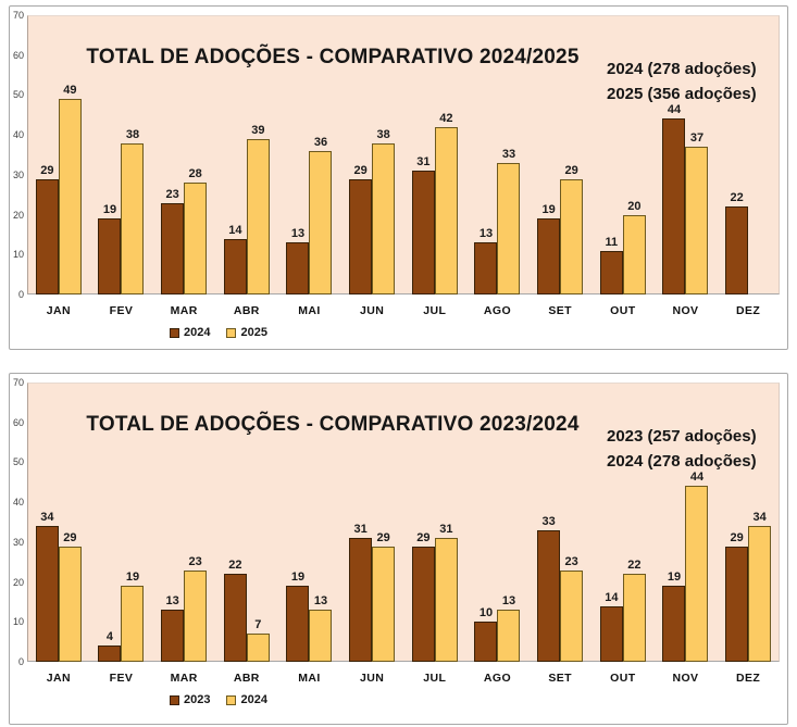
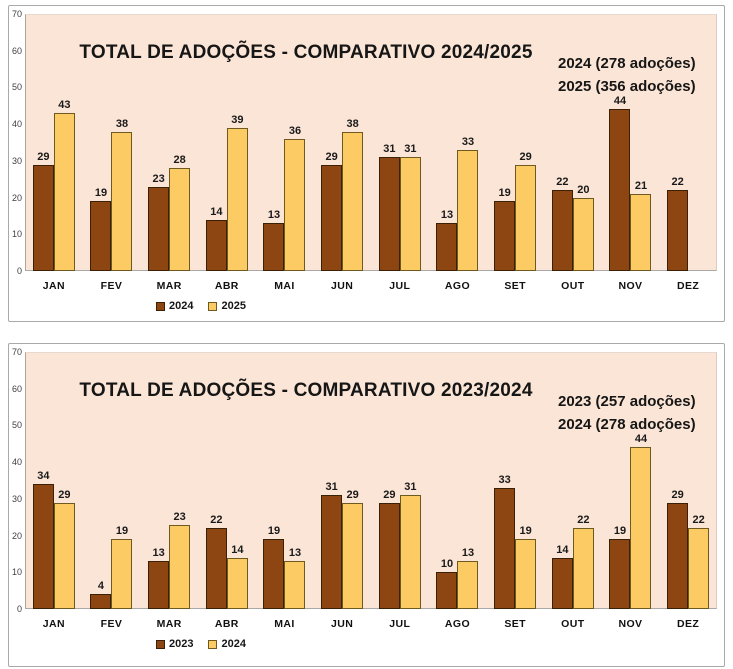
TOTAL DE ADOÇÕES - COMPARATIVO 2024/2025/2025/JAN: 49 -> 43
TOTAL DE ADOÇÕES - COMPARATIVO 2024/2025/2025/JUL: 42 -> 31
TOTAL DE ADOÇÕES - COMPARATIVO 2024/2025/2024/OUT: 11 -> 22
TOTAL DE ADOÇÕES - COMPARATIVO 2024/2025/2025/NOV: 37 -> 21
TOTAL DE ADOÇÕES - COMPARATIVO 2023/2024/2024/ABR: 7 -> 14
TOTAL DE ADOÇÕES - COMPARATIVO 2023/2024/2024/SET: 23 -> 19
TOTAL DE ADOÇÕES - COMPARATIVO 2023/2024/2024/DEZ: 34 -> 22
